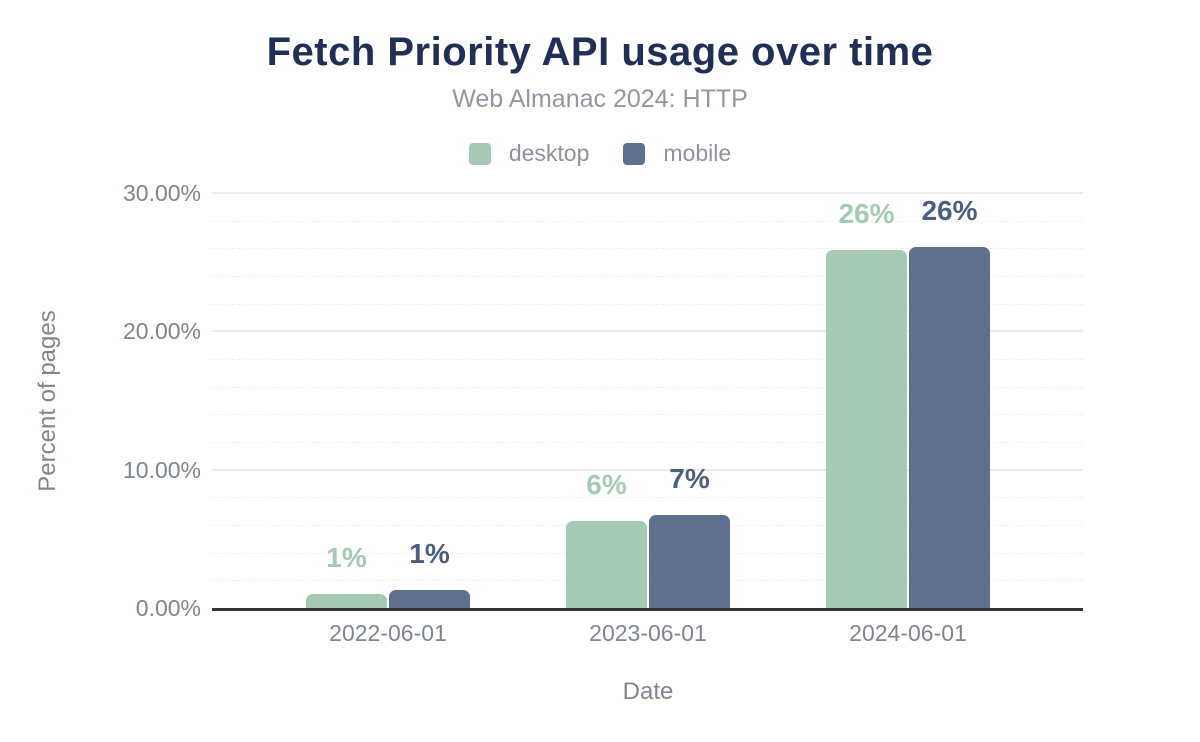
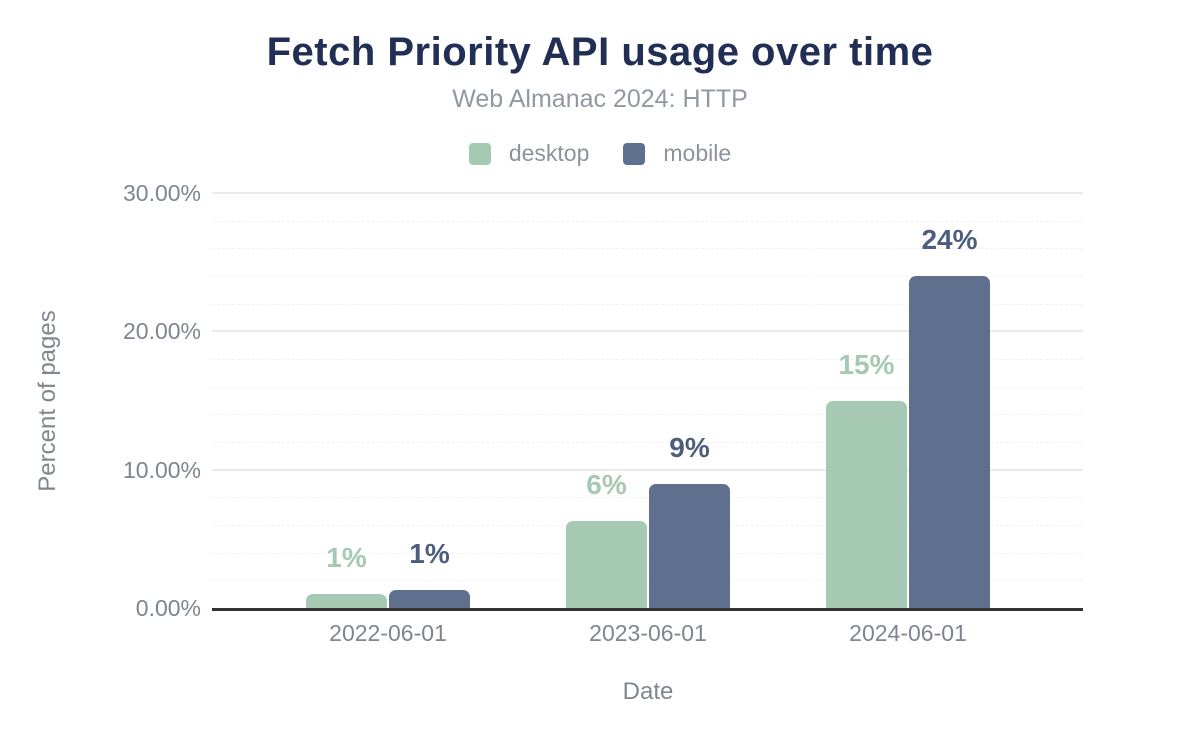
mobile/2023-06-01: 7% -> 9%
desktop/2024-06-01: 26% -> 15%
mobile/2024-06-01: 26% -> 24%
